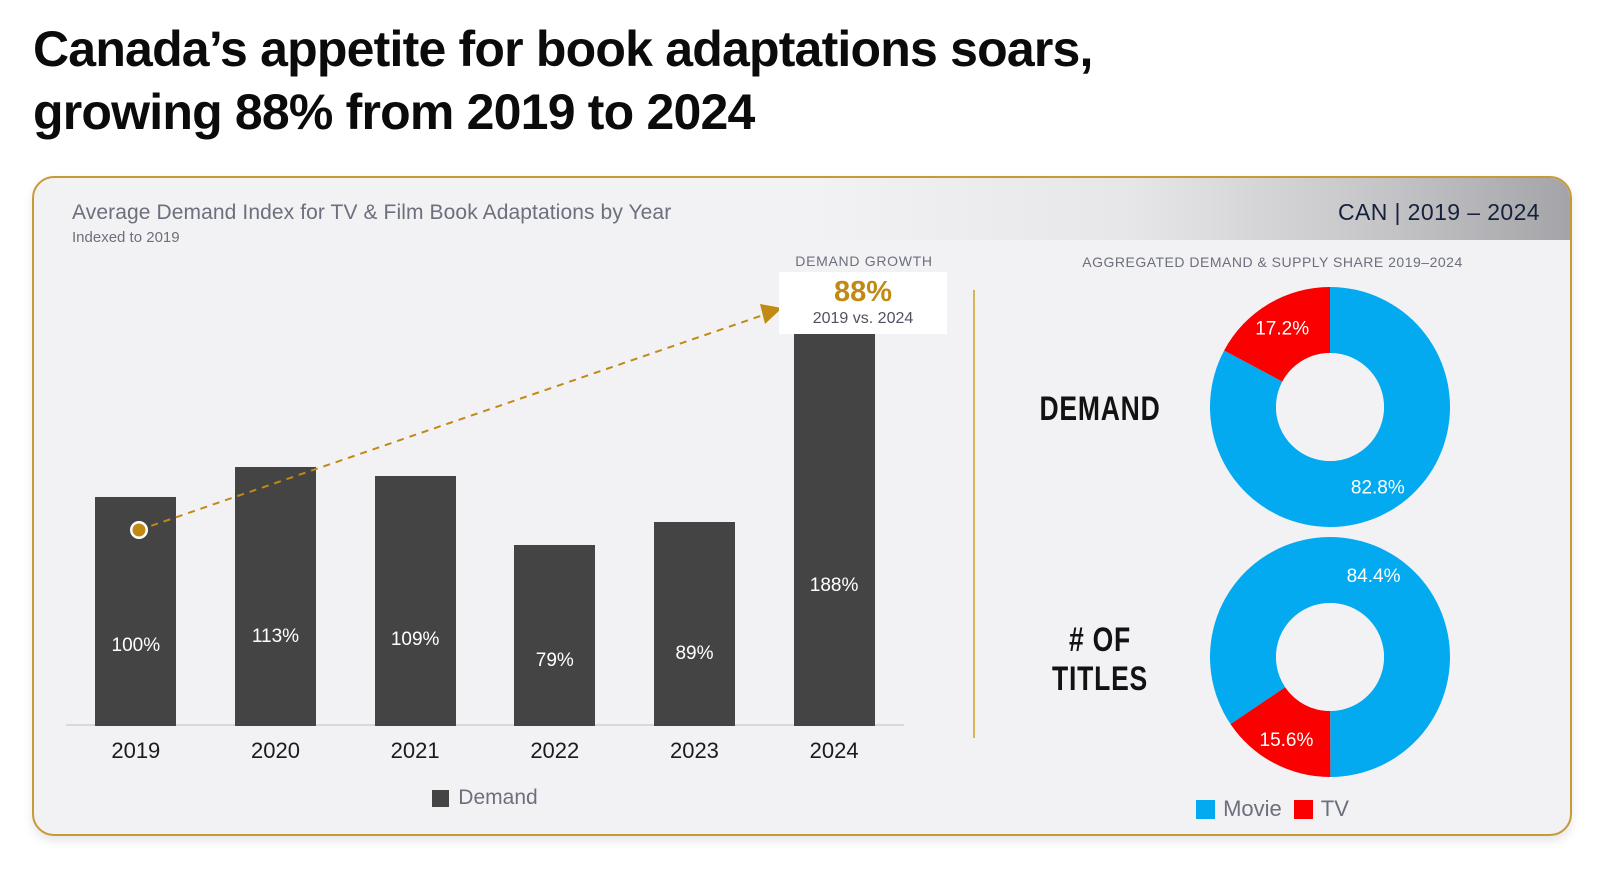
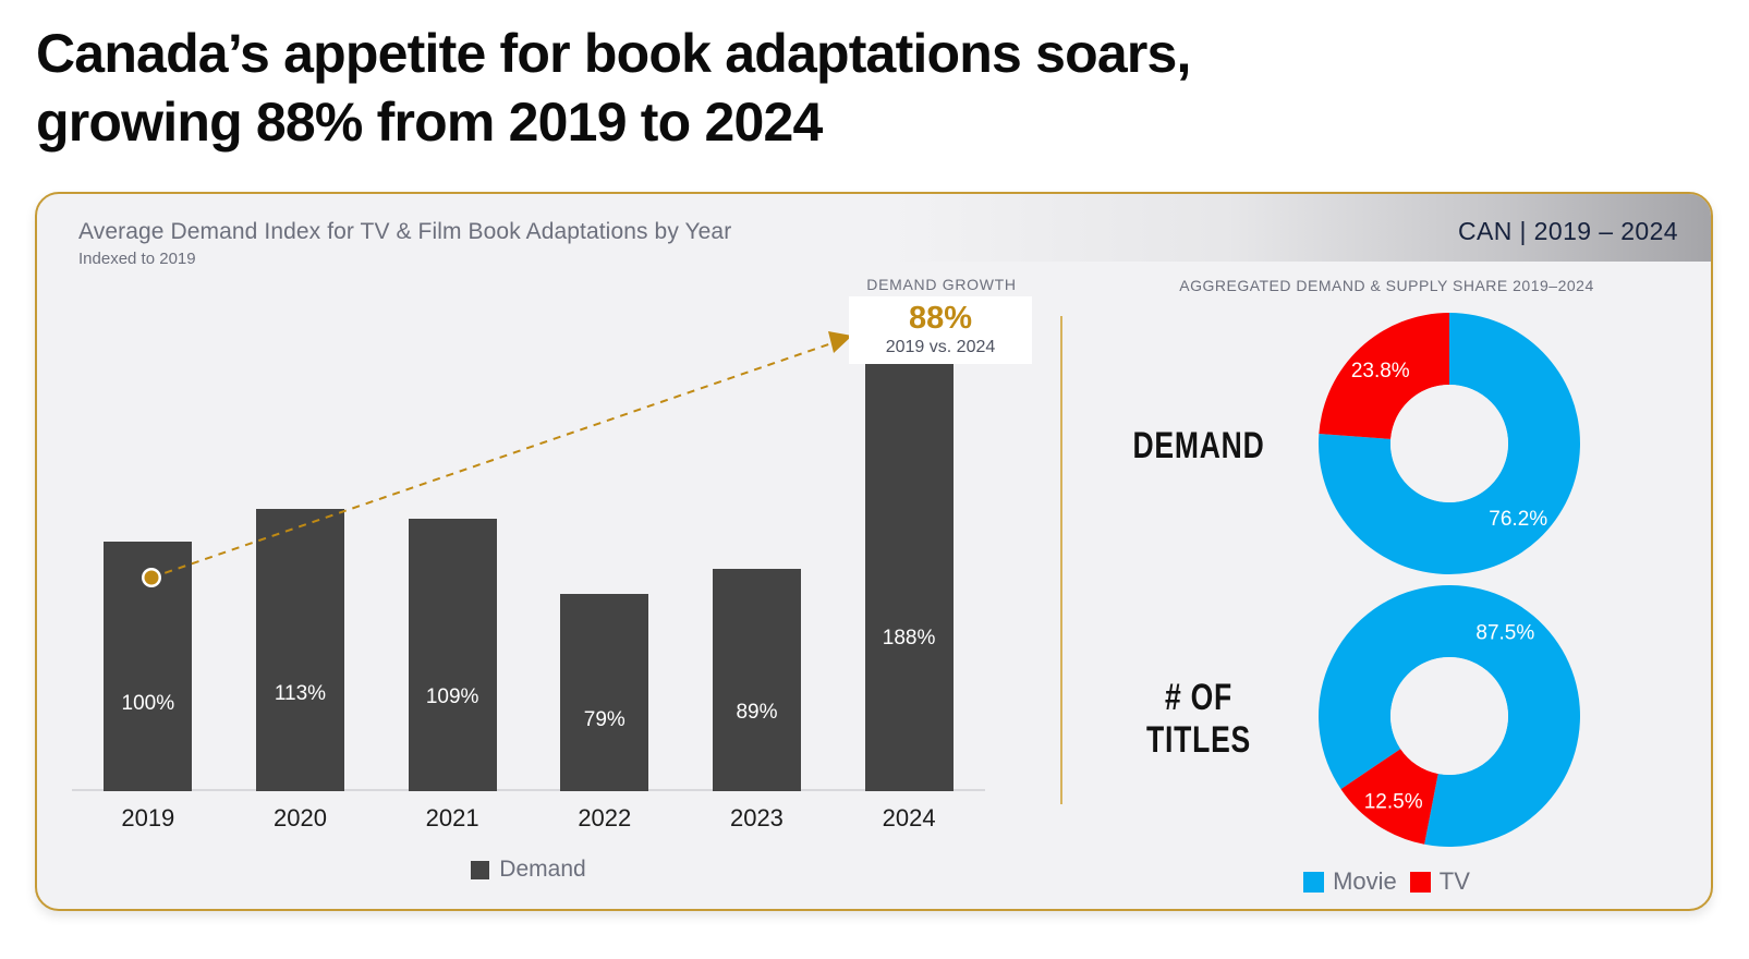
DEMAND/Movie: 82.8% -> 76.2%
DEMAND/TV: 17.2% -> 23.8%
# OF TITLES/Movie: 84.4% -> 87.5%
# OF TITLES/TV: 15.6% -> 12.5%
